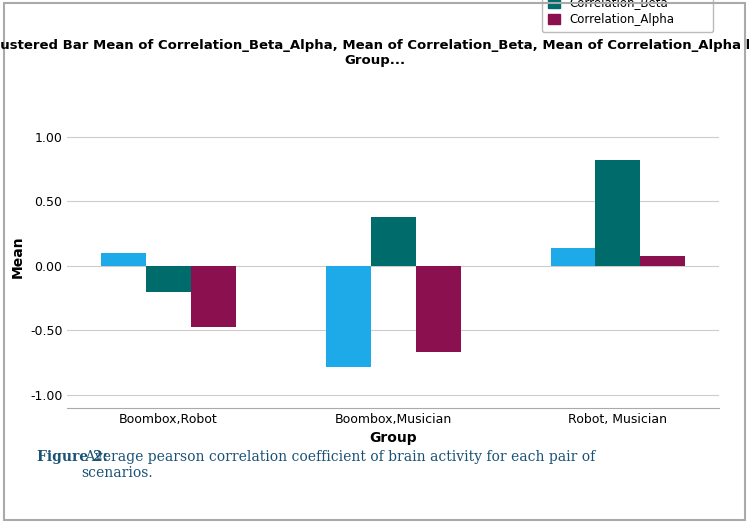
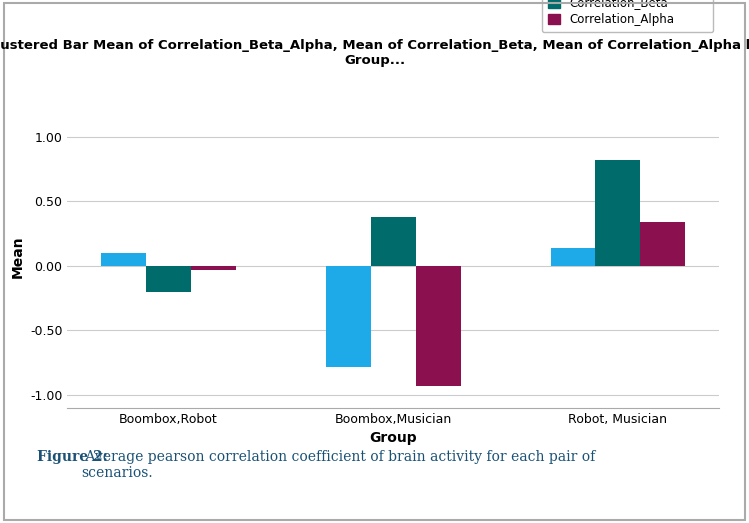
Correlation_Alpha/Boombox,Robot: -0.47 -> -0.03
Correlation_Alpha/Boombox,Musician: -0.67 -> -0.93
Correlation_Alpha/Robot, Musician: 0.08 -> 0.34
